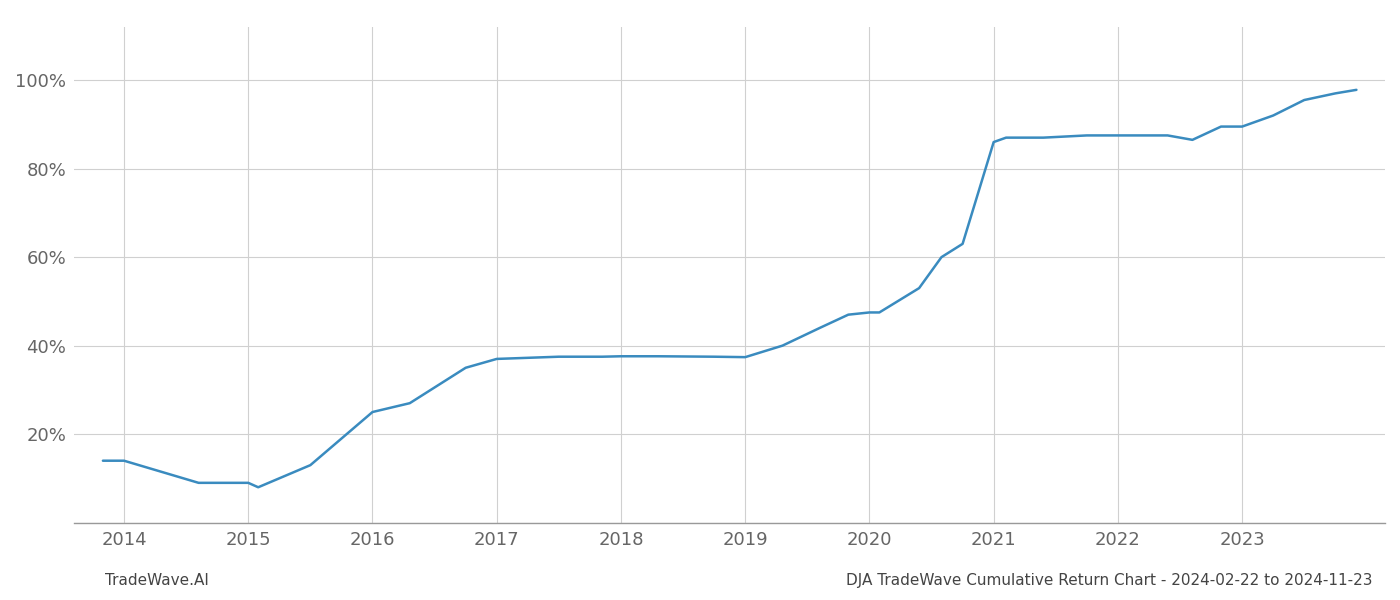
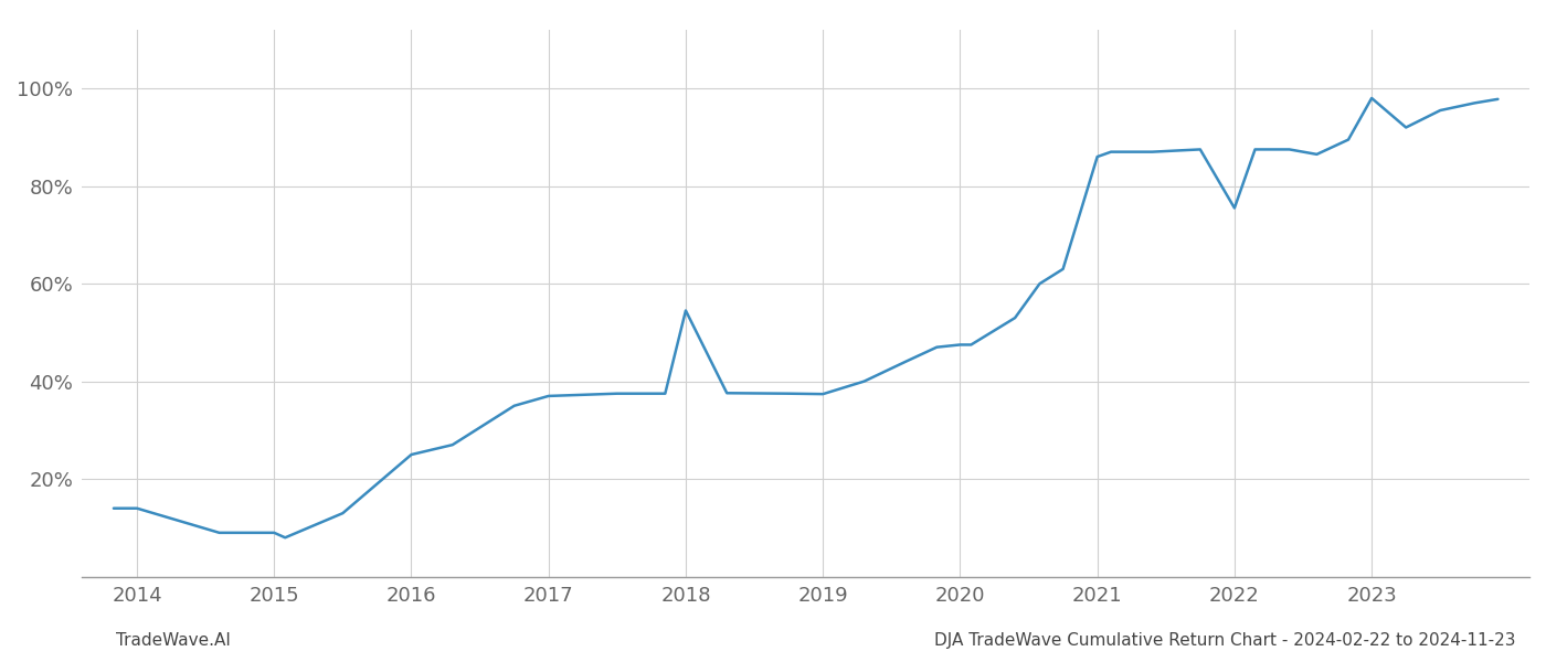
2018: 37.6% -> 54.5%
2022: 87.5% -> 75.5%
2023: 89.5% -> 98.0%
